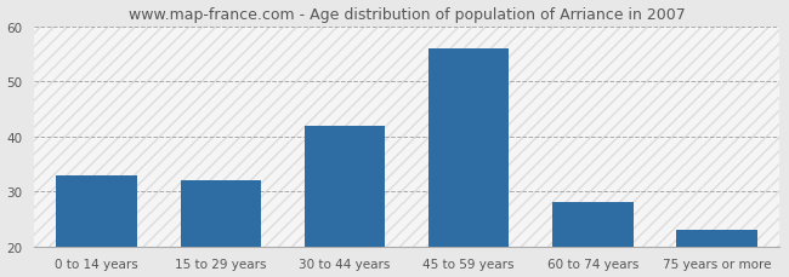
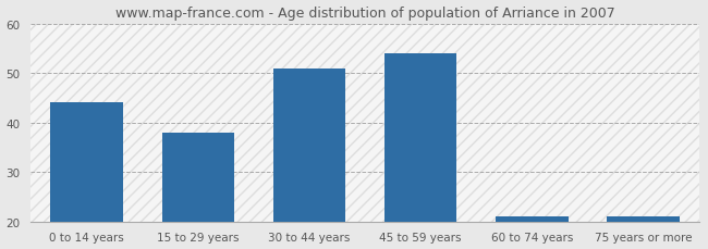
0 to 14 years: 33 -> 44
15 to 29 years: 32 -> 38
30 to 44 years: 42 -> 51
45 to 59 years: 56 -> 54
60 to 74 years: 28 -> 21
75 years or more: 23 -> 21
